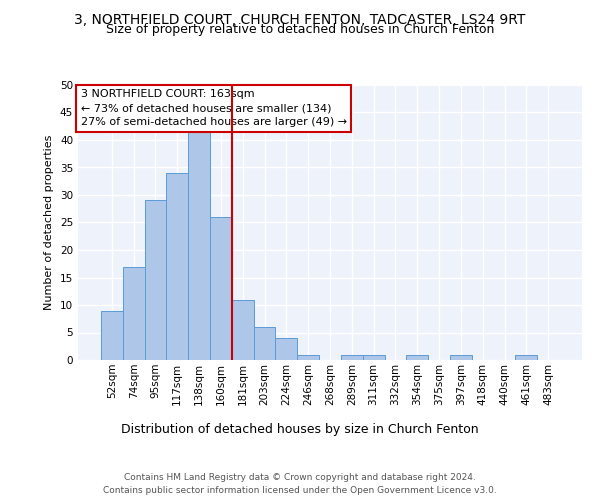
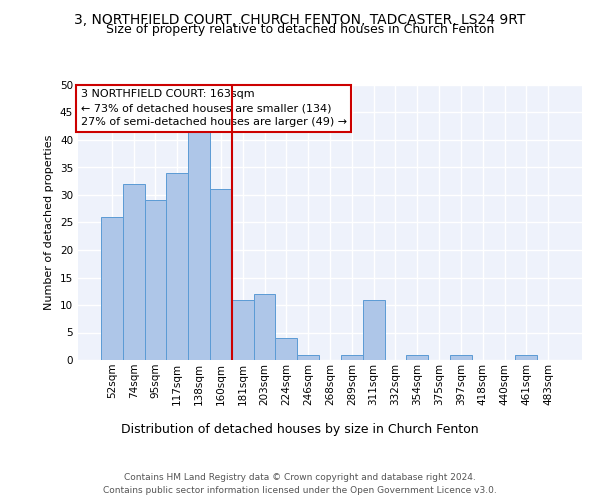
52sqm: 9 -> 26
74sqm: 17 -> 32
160sqm: 26 -> 31
203sqm: 6 -> 12
311sqm: 1 -> 11
